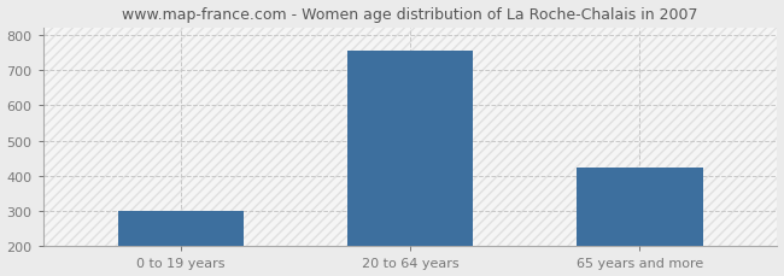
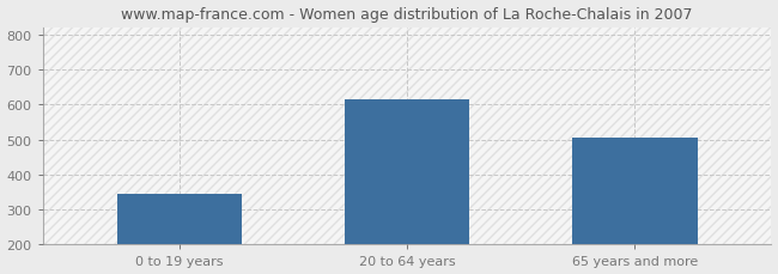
0 to 19 years: 300 -> 345
20 to 64 years: 755 -> 615
65 years and more: 425 -> 505
